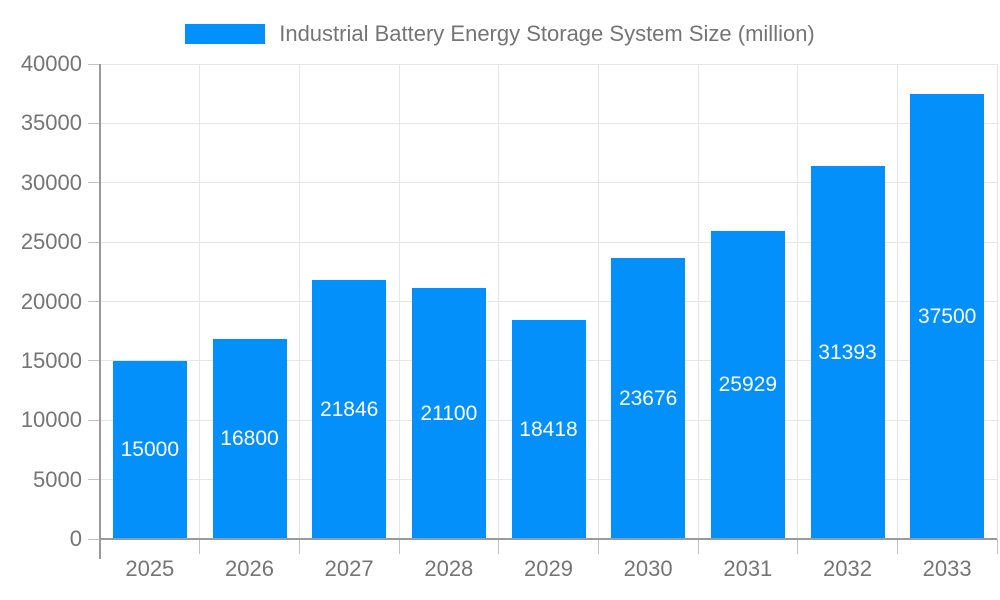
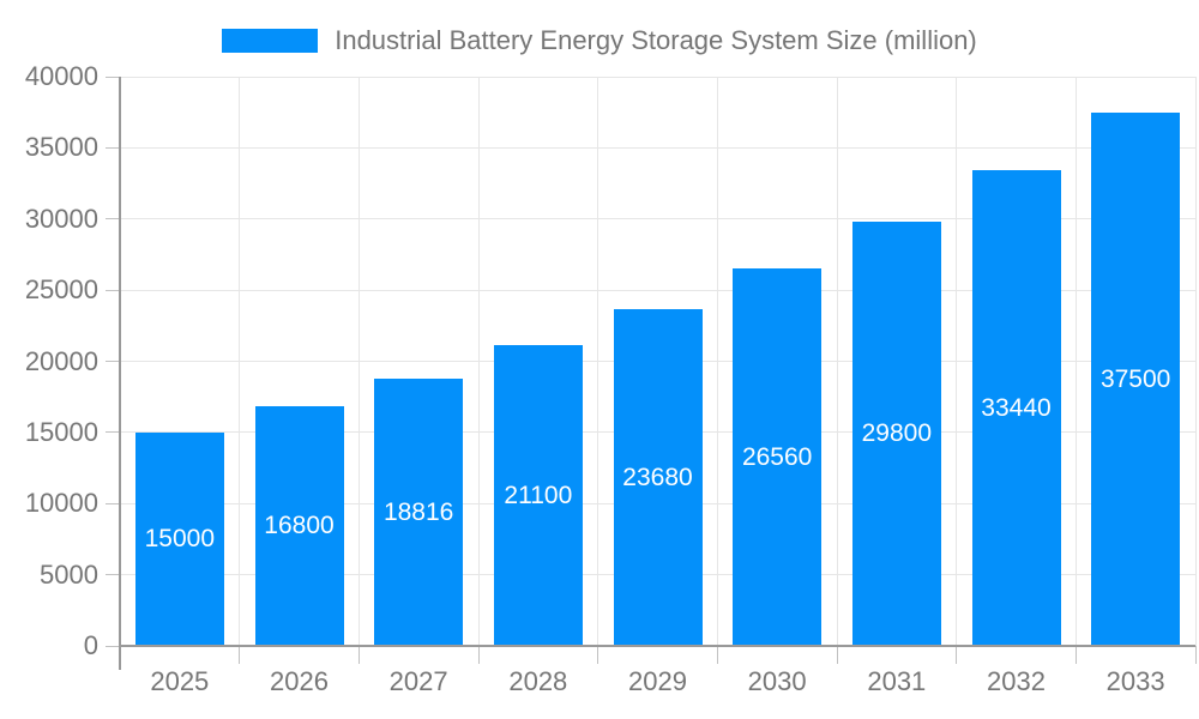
2027: 21846 -> 18816
2029: 18418 -> 23680
2030: 23676 -> 26560
2031: 25929 -> 29800
2032: 31393 -> 33440
